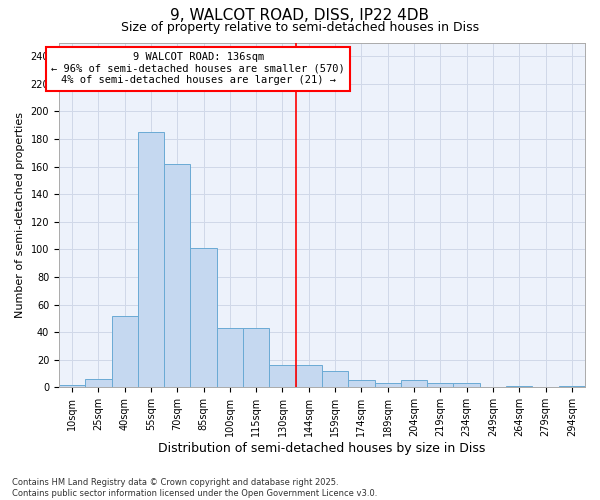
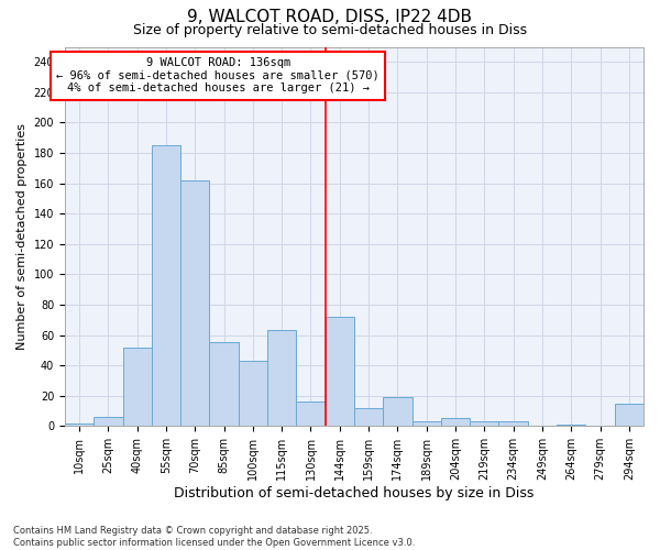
85sqm: 101 -> 55
115sqm: 43 -> 63
144sqm: 16 -> 72
174sqm: 5 -> 19
294sqm: 1 -> 15
